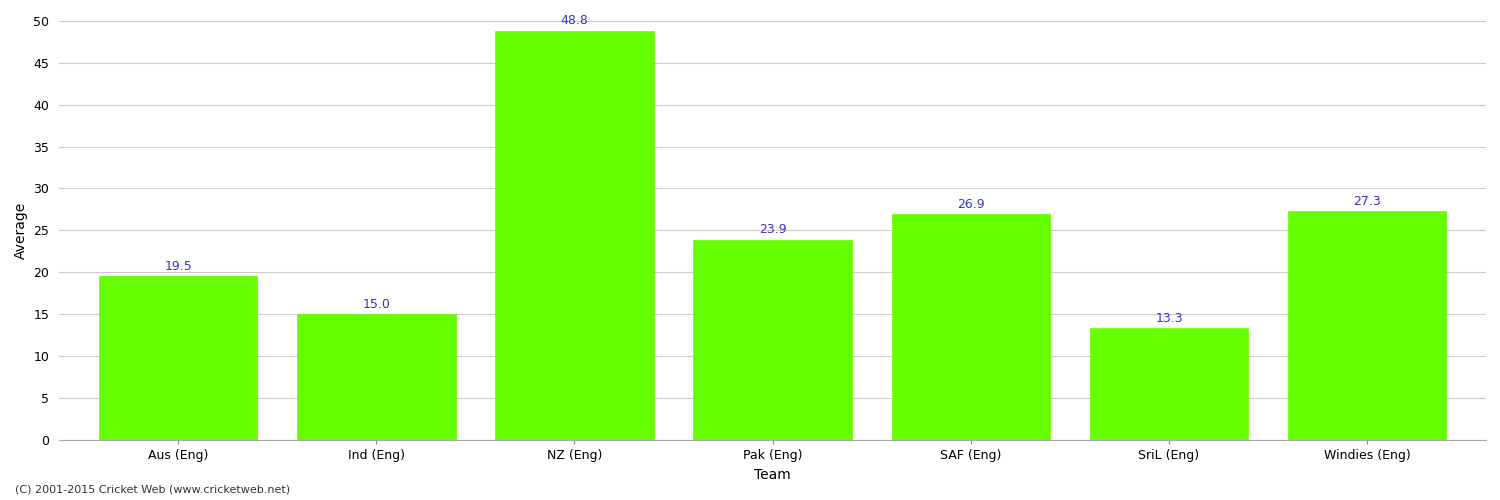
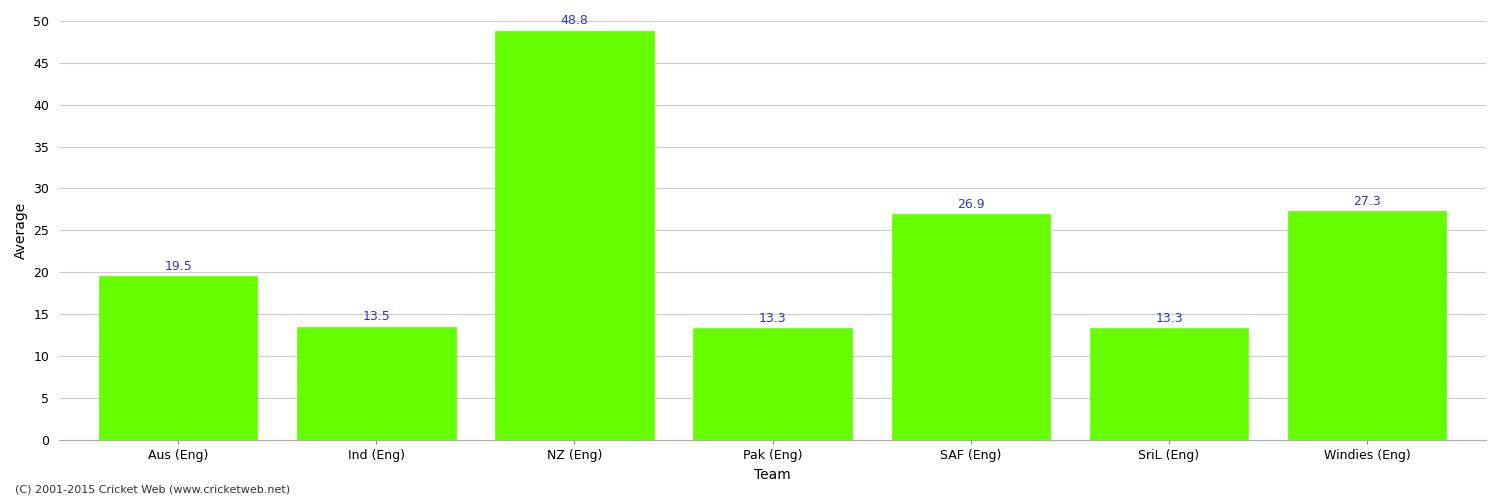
Ind (Eng): 15.0 -> 13.5
Pak (Eng): 23.9 -> 13.3
